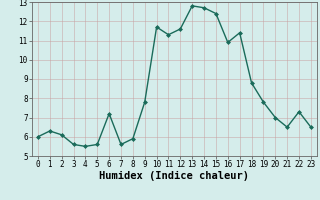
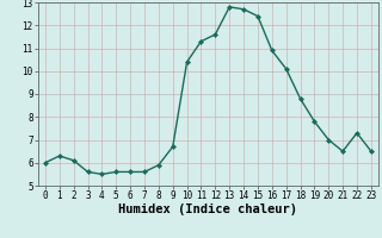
6: 7.2 -> 5.6
9: 7.8 -> 6.7
10: 11.7 -> 10.4
17: 11.4 -> 10.1
